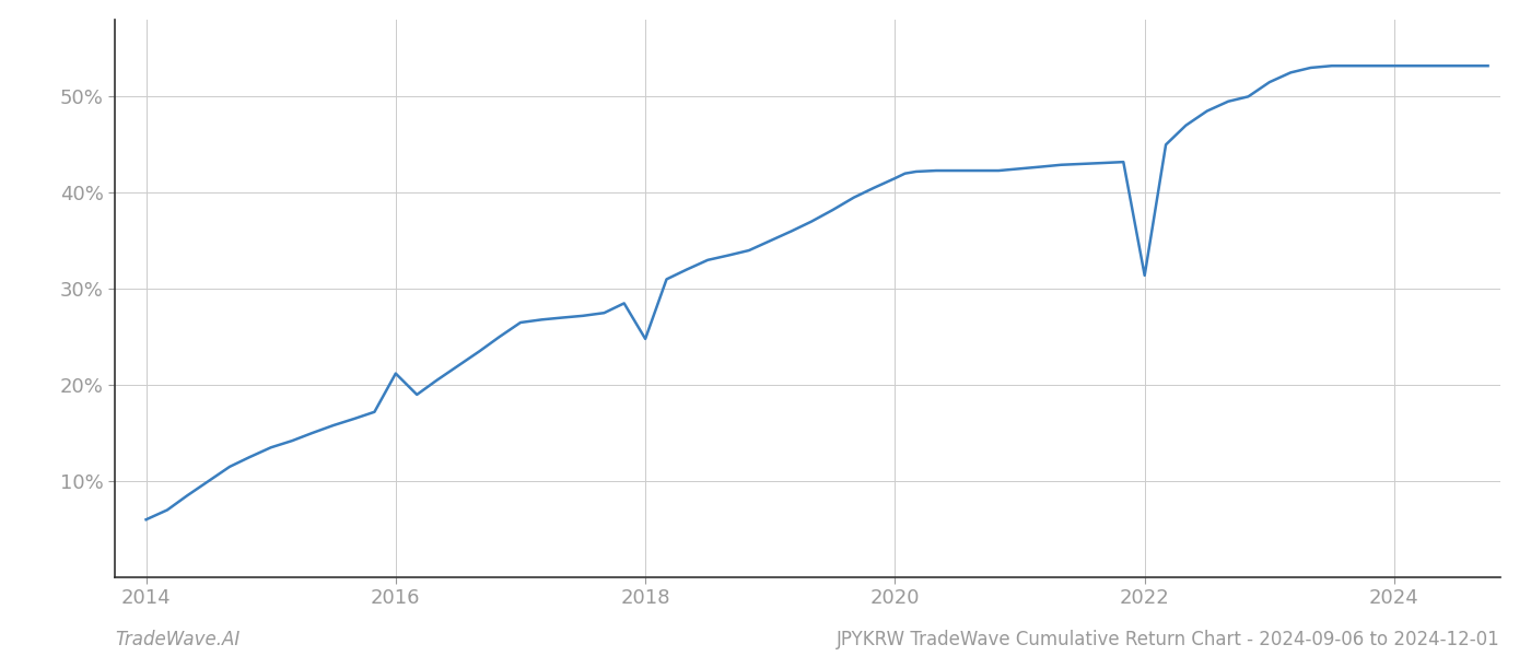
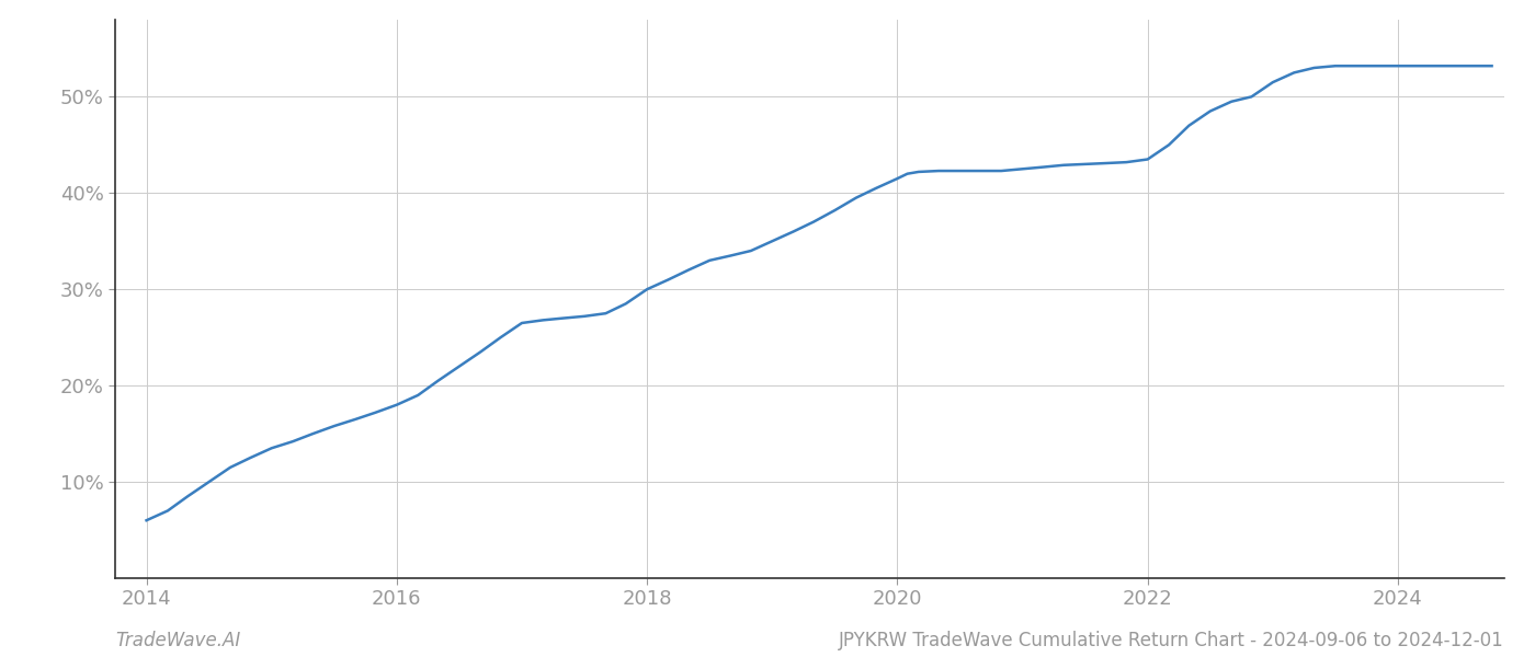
2016: 21.2% -> 18.0%
2018: 24.8% -> 30.0%
2022: 31.4% -> 43.5%
